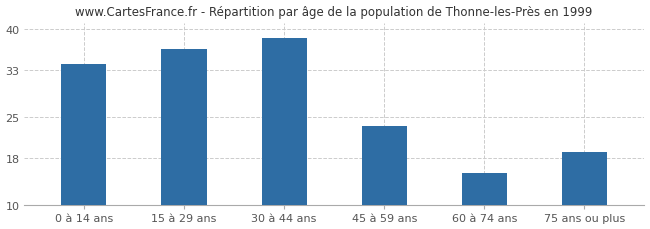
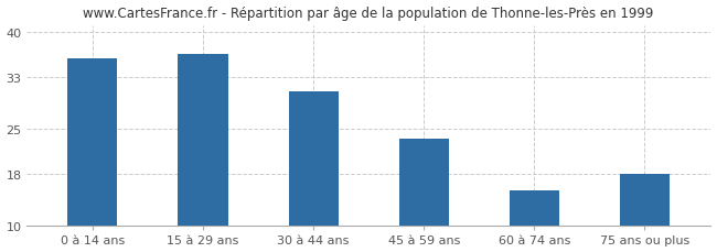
0 à 14 ans: 34.0 -> 35.8
30 à 44 ans: 38.5 -> 30.8
75 ans ou plus: 19.0 -> 18.0
